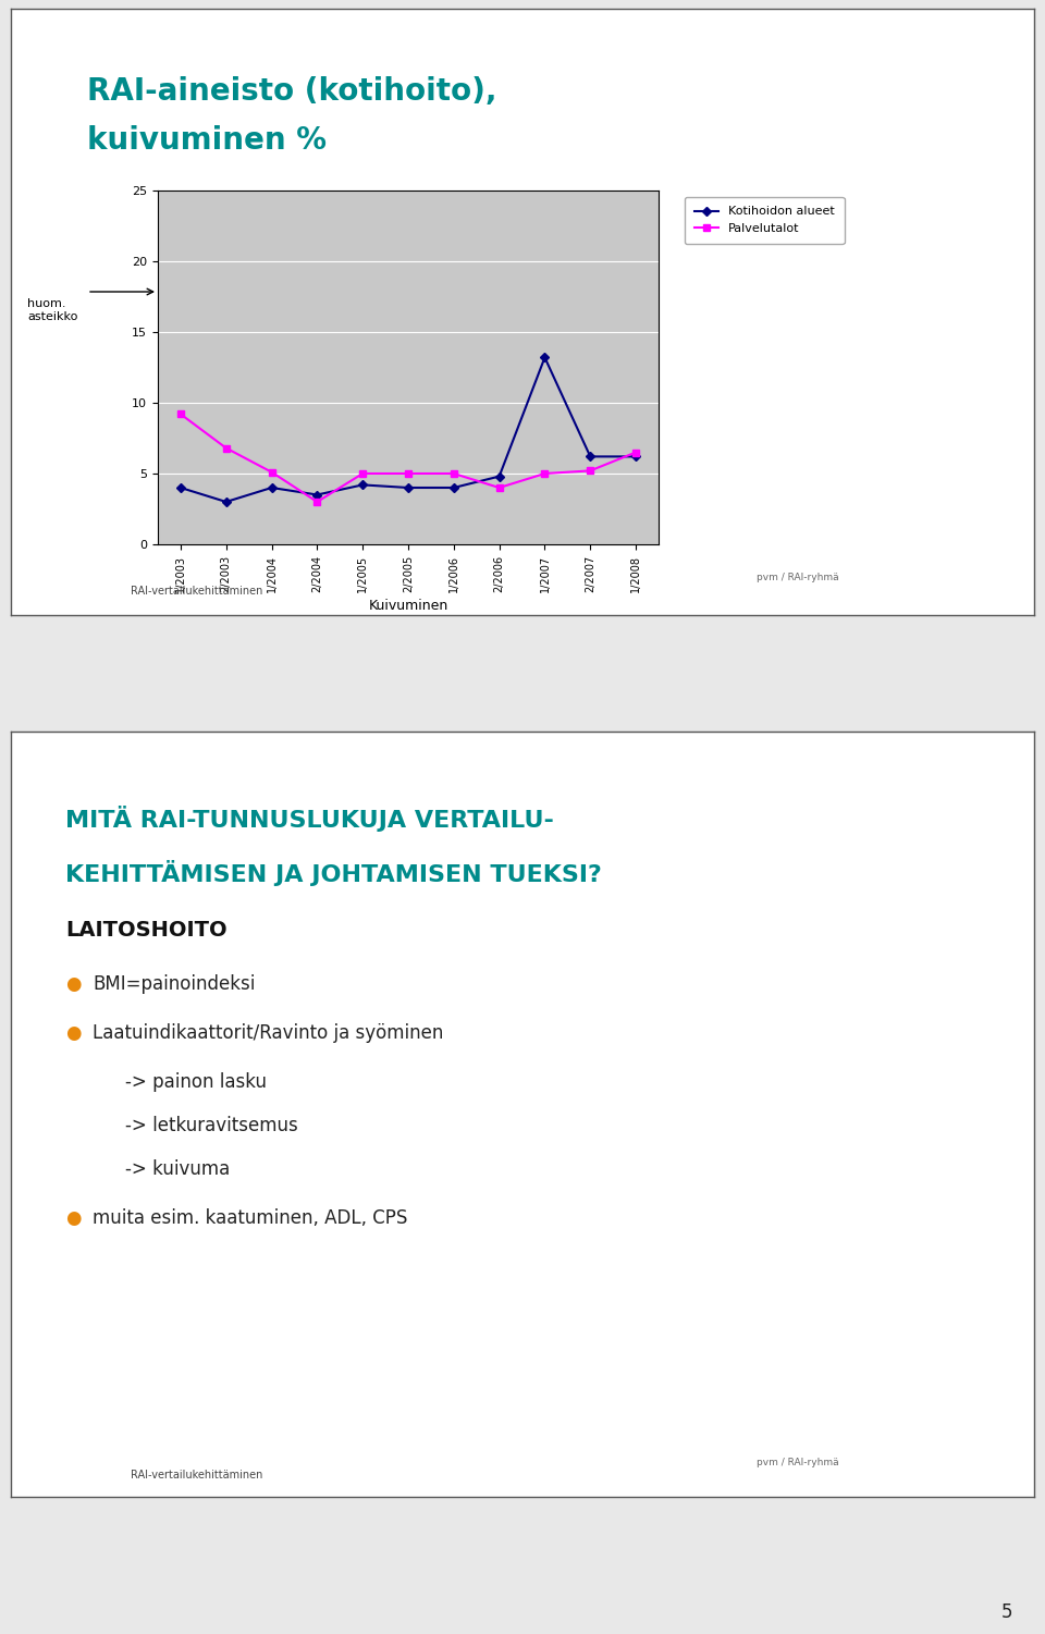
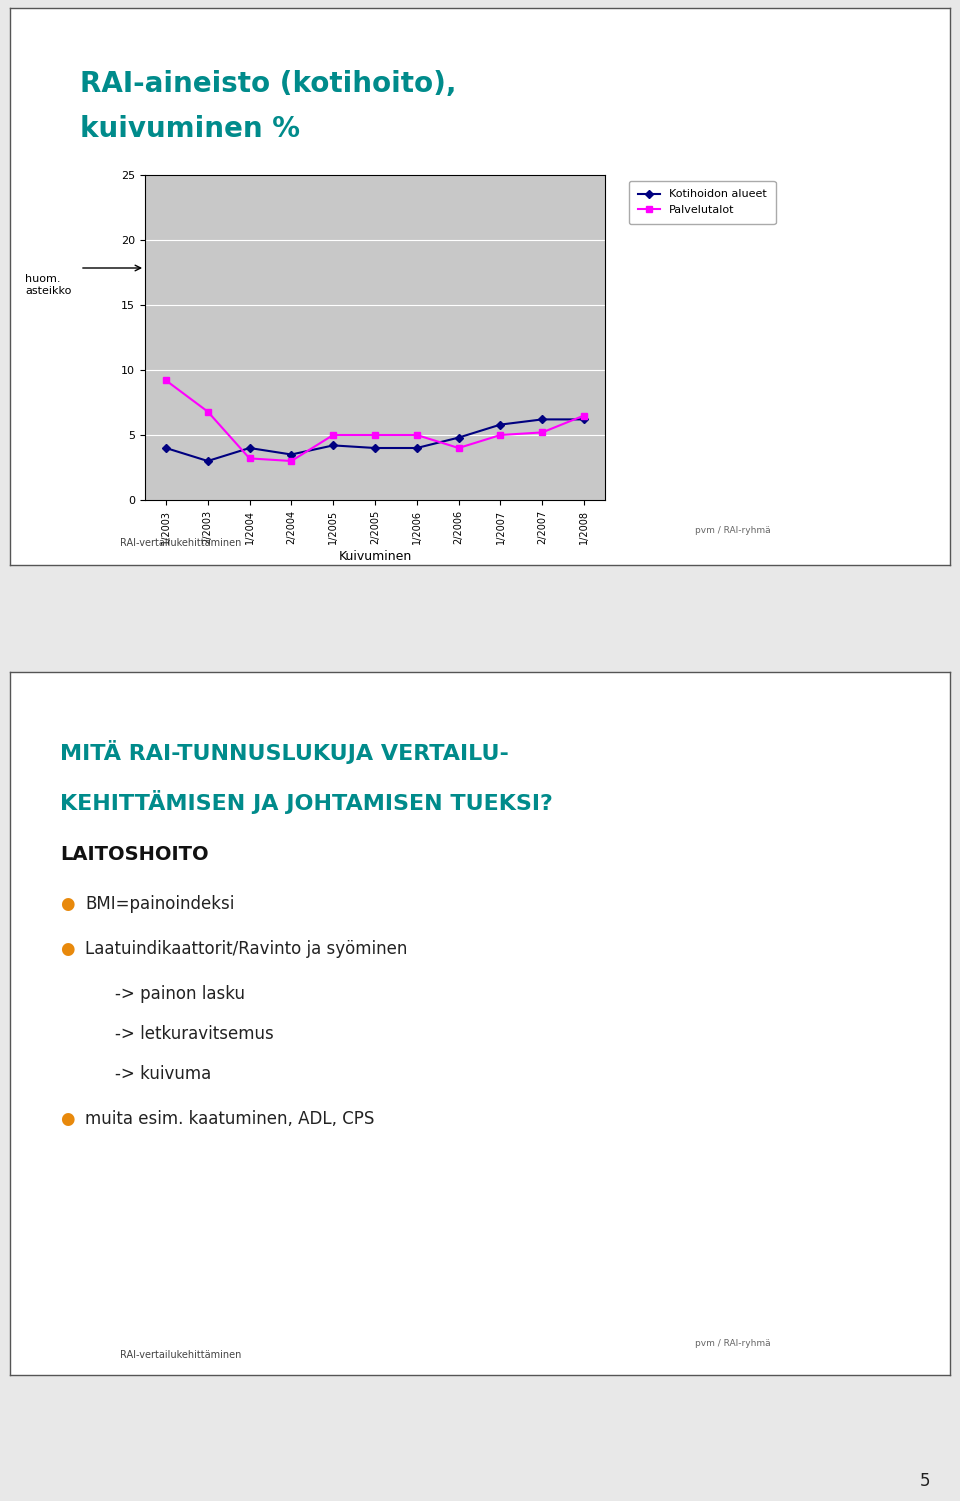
Palvelutalot/1/2004: 5.1 -> 3.2
Kotihoidon alueet/1/2007: 13.2 -> 5.8
